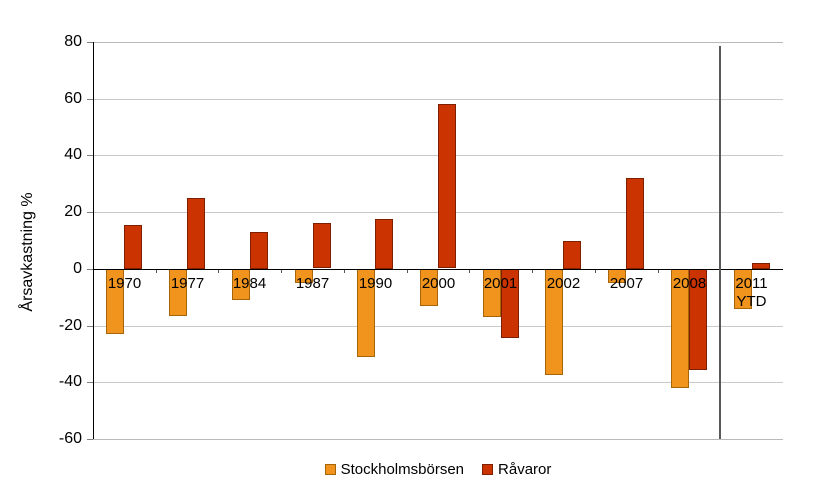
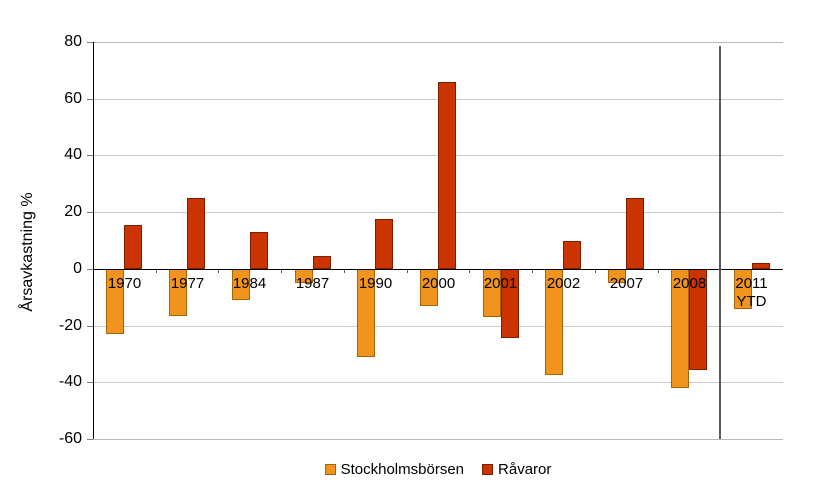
Råvaror/1987: 16 -> 4
Råvaror/2000: 58 -> 66
Råvaror/2007: 32 -> 25
